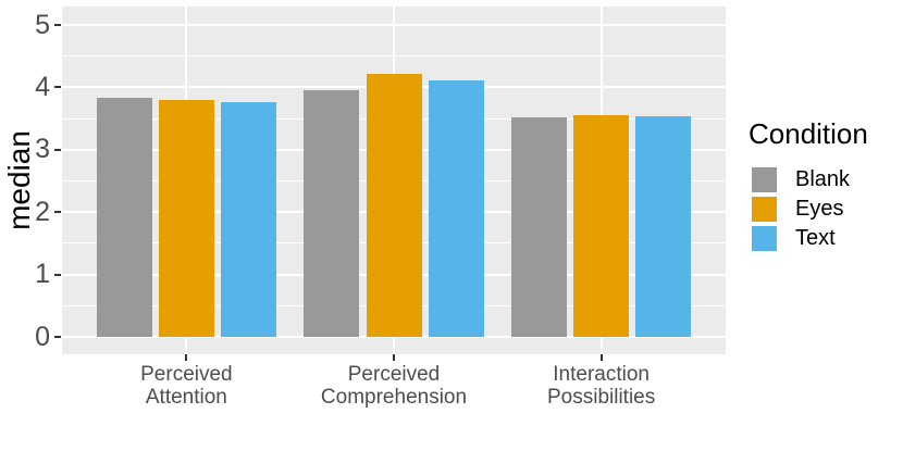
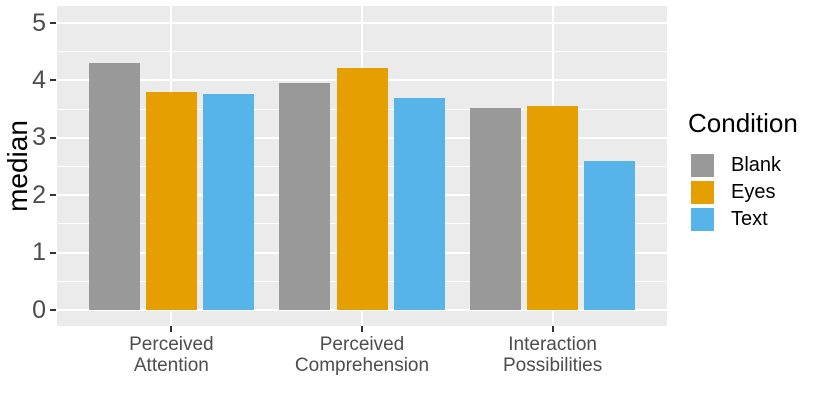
Blank/Perceived Attention: 3.8 -> 4.3
Text/Perceived Comprehension: 4.1 -> 3.7
Text/Interaction Possibilities: 3.5 -> 2.6
